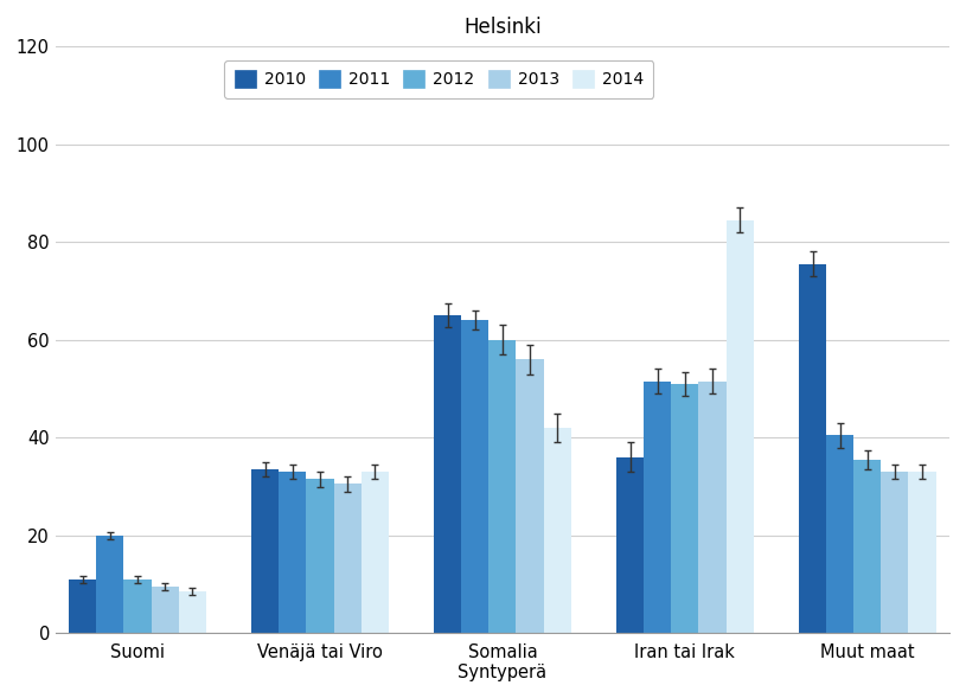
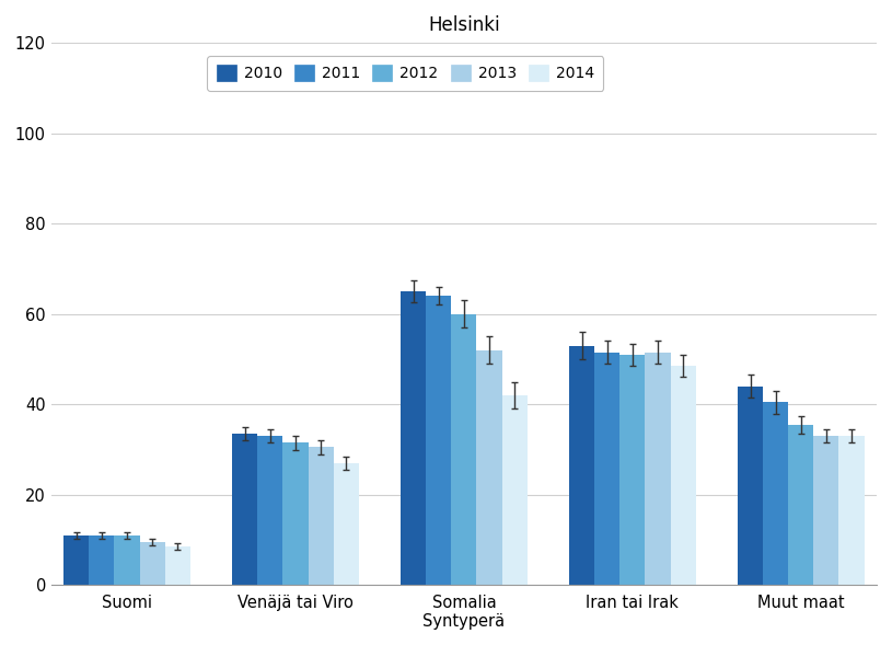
2011/Suomi: 20.0 -> 11.0
2014/Venäjä tai Viro: 33.0 -> 27.0
2013/Somalia Syntyperä: 56.0 -> 52.0
2010/Iran tai Irak: 36.0 -> 53.0
2014/Iran tai Irak: 84.5 -> 48.5
2010/Muut maat: 75.5 -> 44.0
